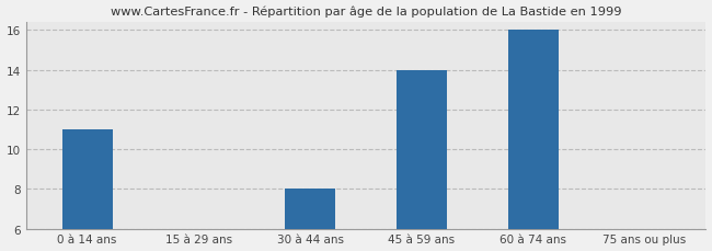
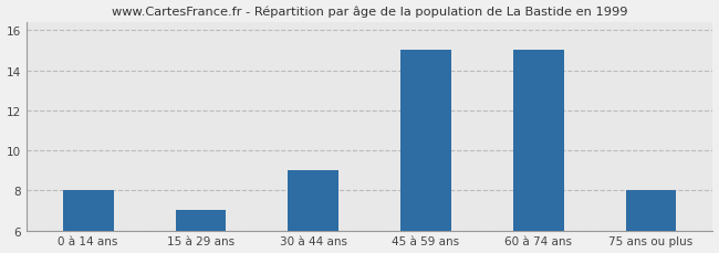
0 à 14 ans: 11 -> 8
15 à 29 ans: 6 -> 7
30 à 44 ans: 8 -> 9
45 à 59 ans: 14 -> 15
60 à 74 ans: 16 -> 15
75 ans ou plus: 6 -> 8
